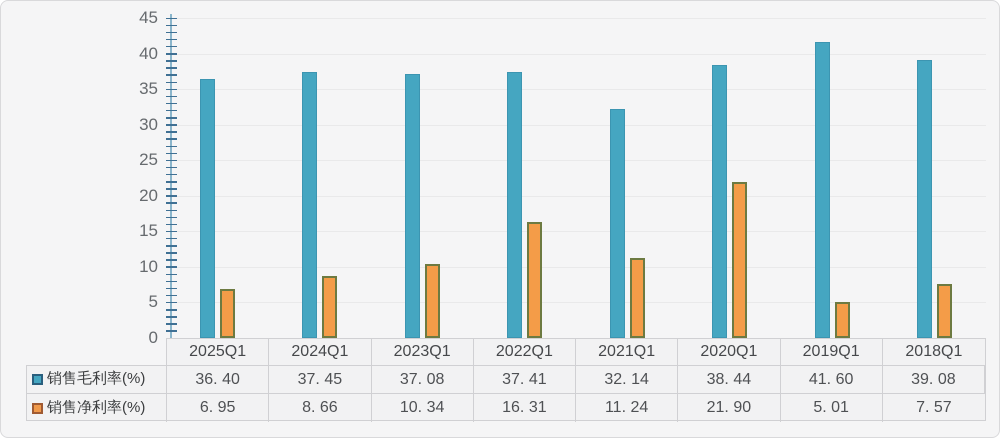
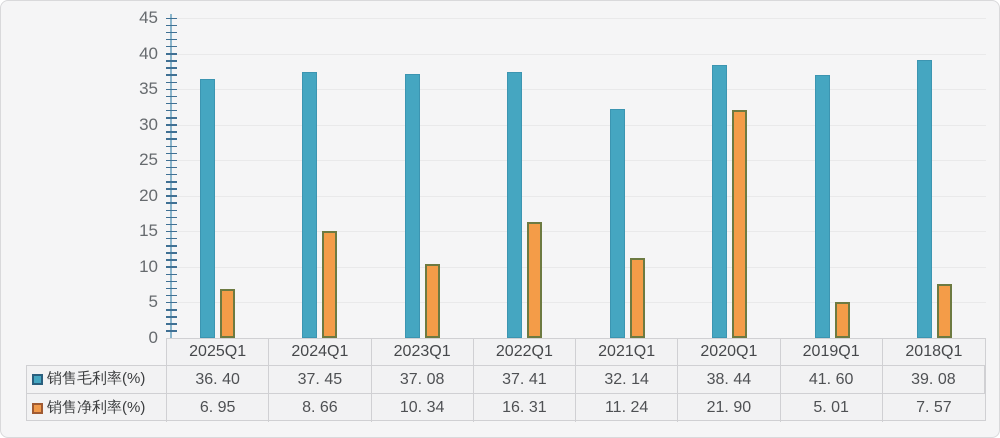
销售净利率(%)/2024Q1: 9 -> 15
销售净利率(%)/2020Q1: 22 -> 32
销售毛利率(%)/2019Q1: 42 -> 37
